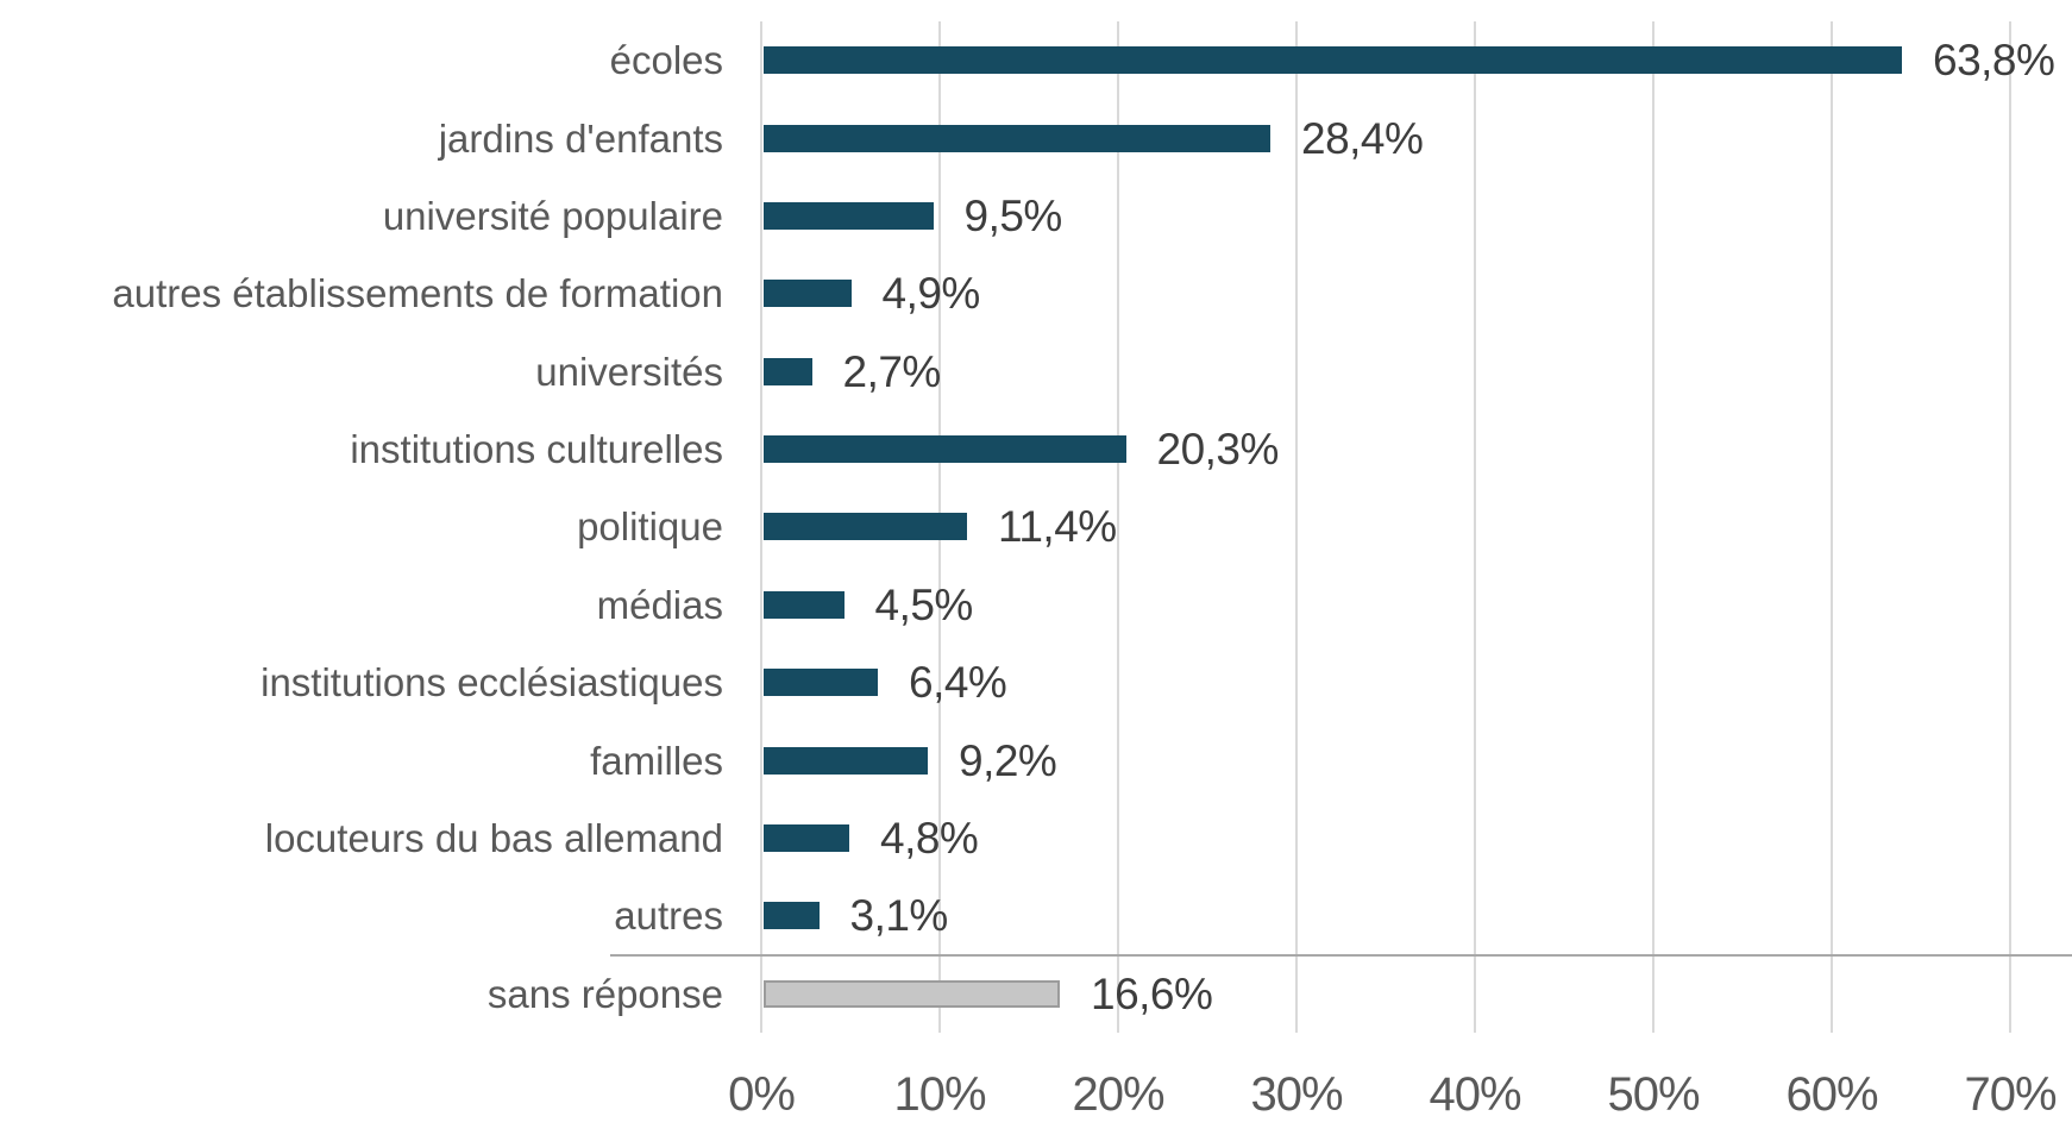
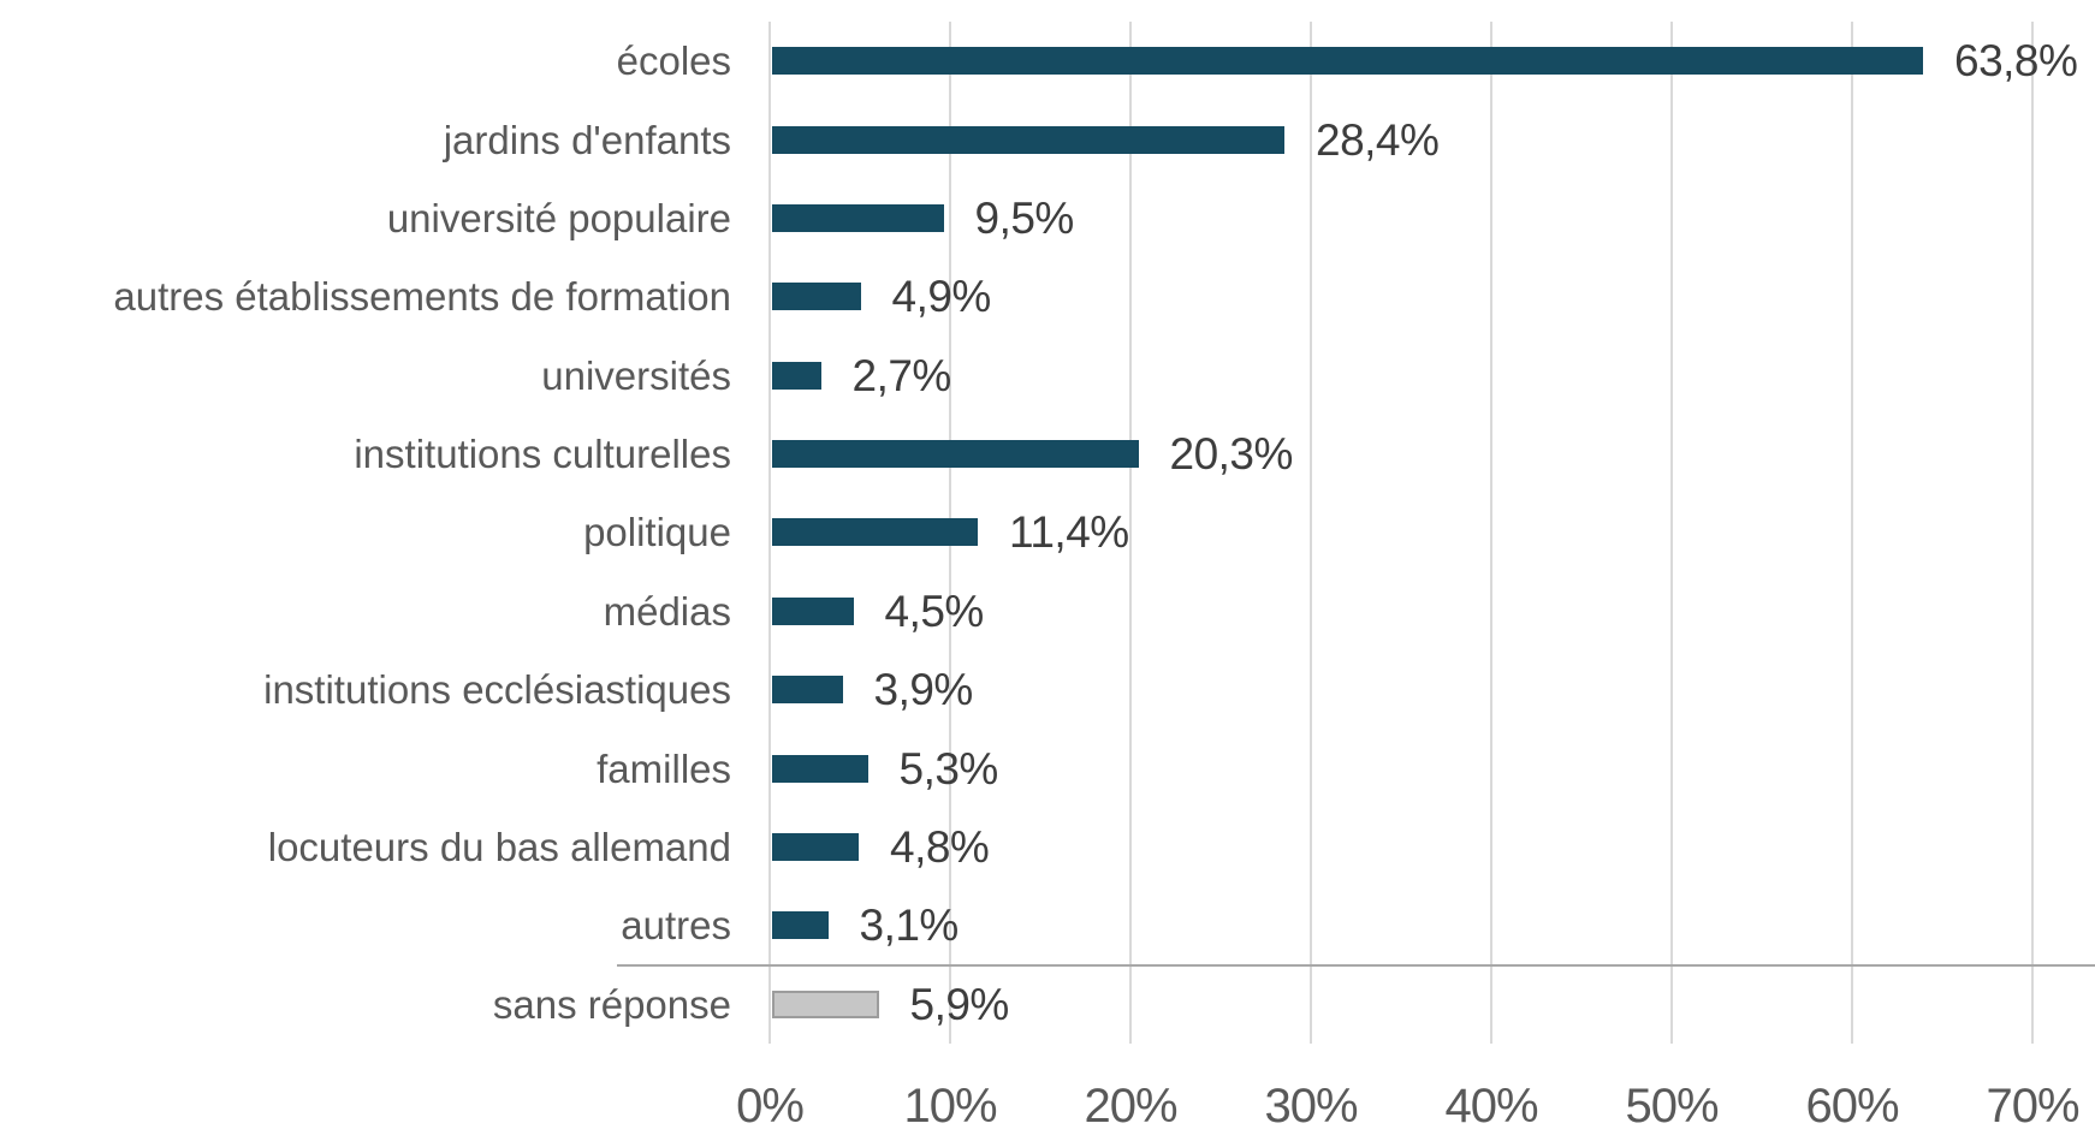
institutions ecclésiastiques: 6,4% -> 3,9%
familles: 9,2% -> 5,3%
sans réponse: 16,6% -> 5,9%
